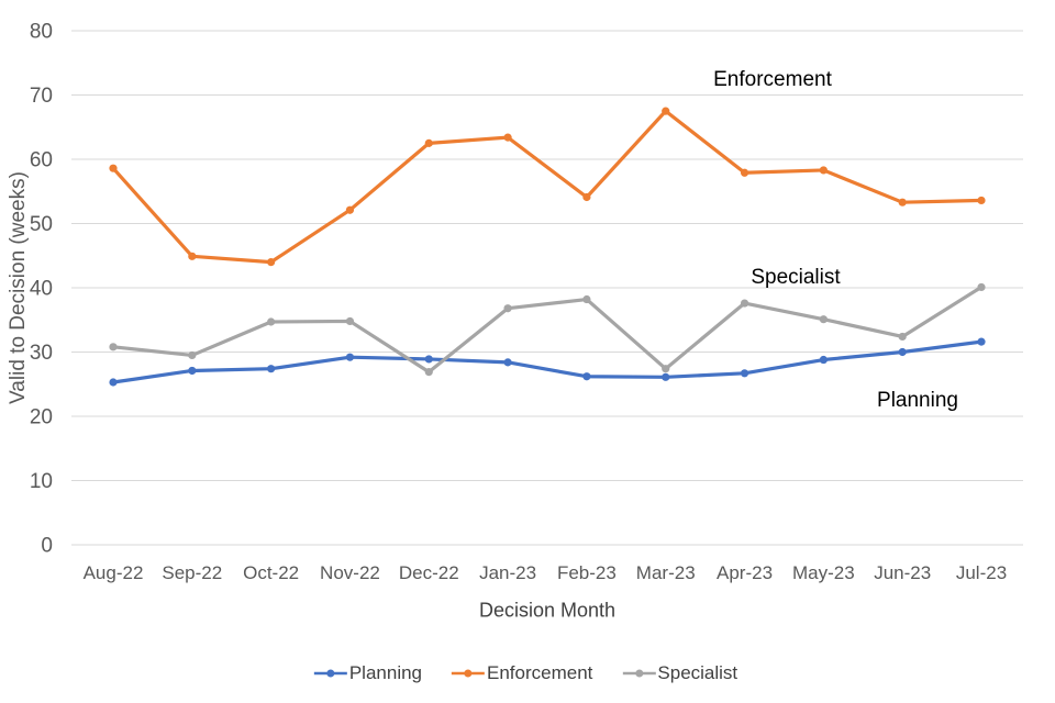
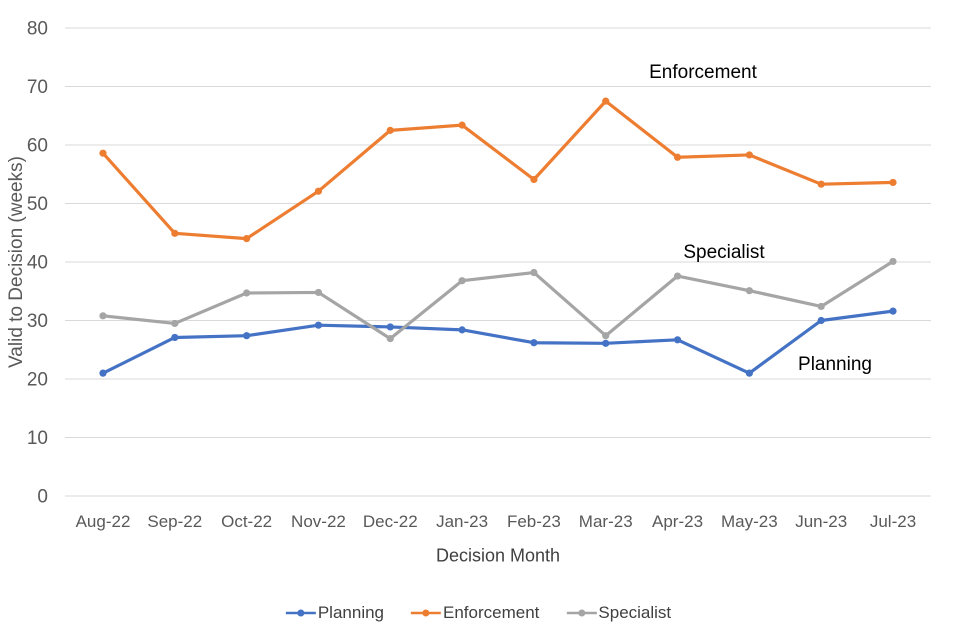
Planning/Aug-22: 25 -> 21
Planning/May-23: 29 -> 21
